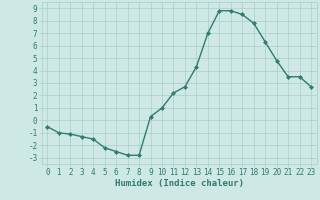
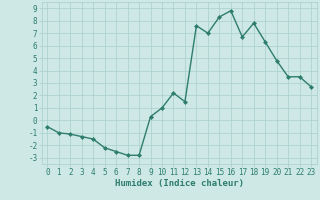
12: 2.7 -> 1.5
13: 4.3 -> 7.6
15: 8.8 -> 8.3
17: 8.5 -> 6.7
